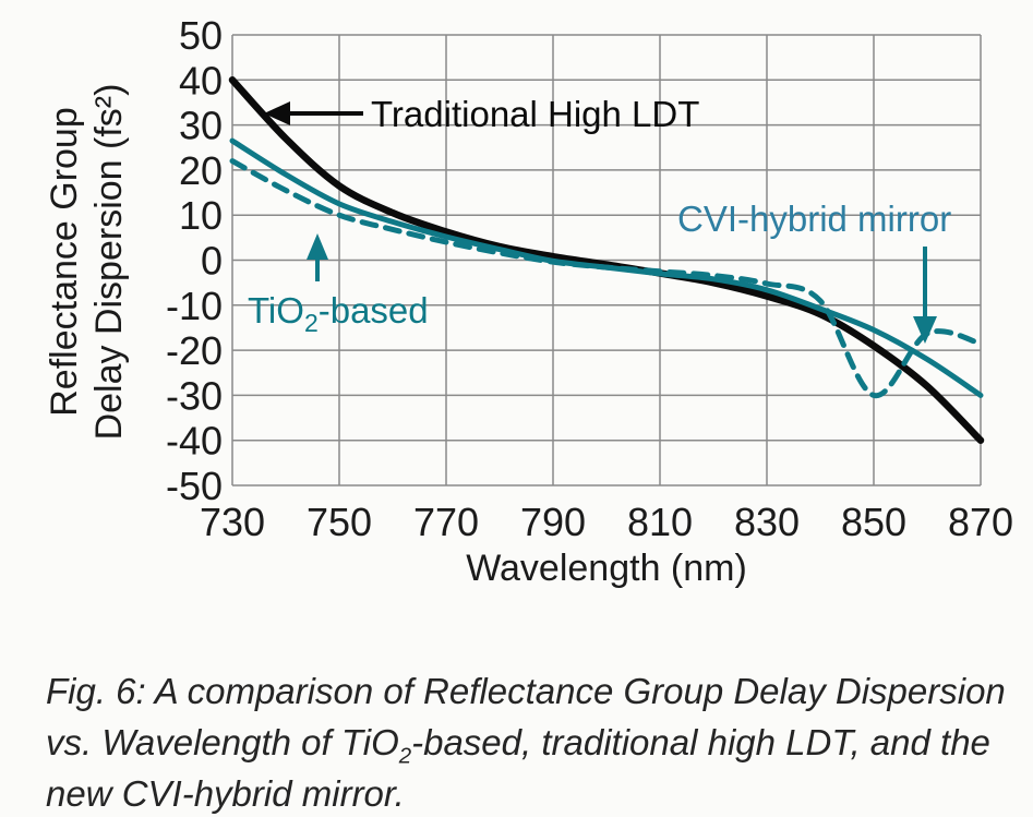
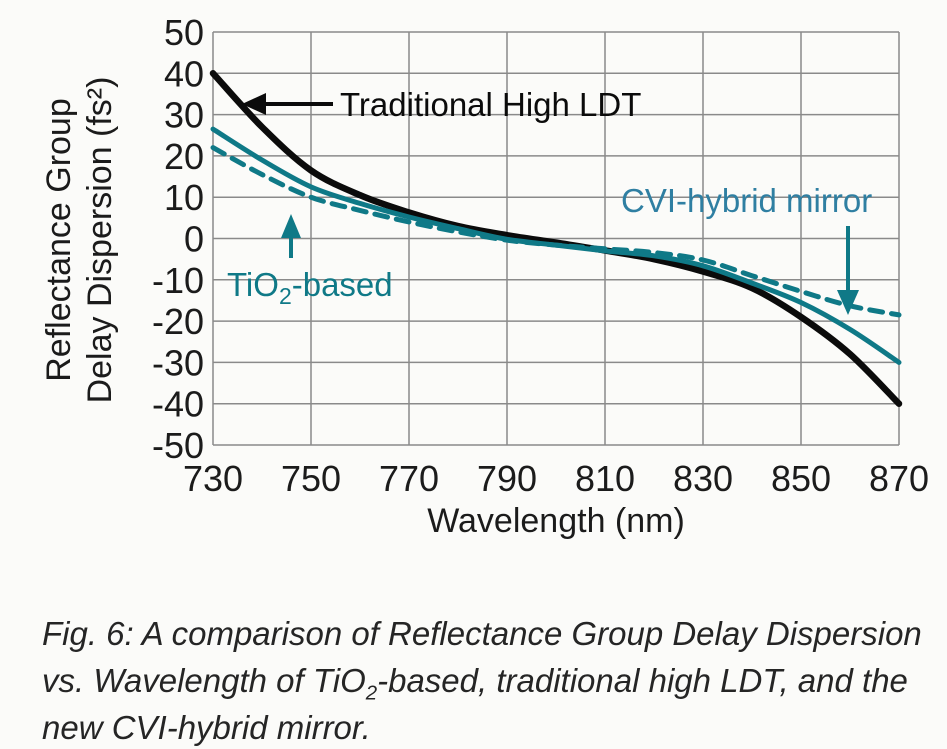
CVI-hybrid mirror/850: -30 -> -13
